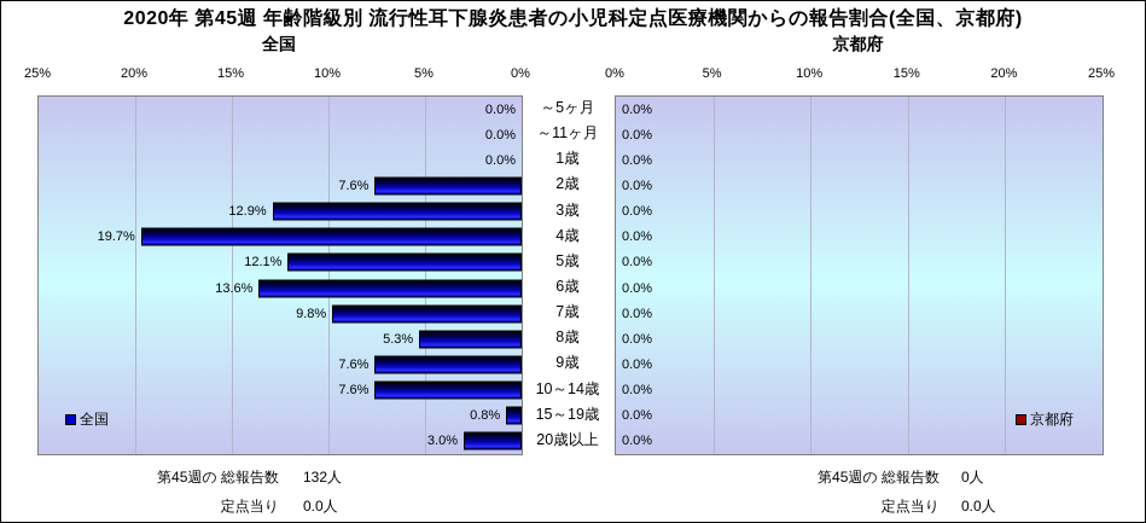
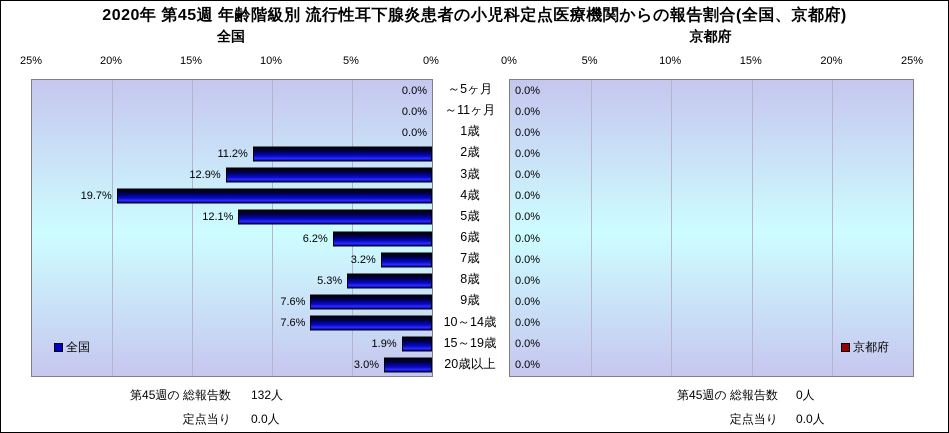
全国/2歳: 7.6% -> 11.2%
全国/6歳: 13.6% -> 6.2%
全国/7歳: 9.8% -> 3.2%
全国/15～19歳: 0.8% -> 1.9%
